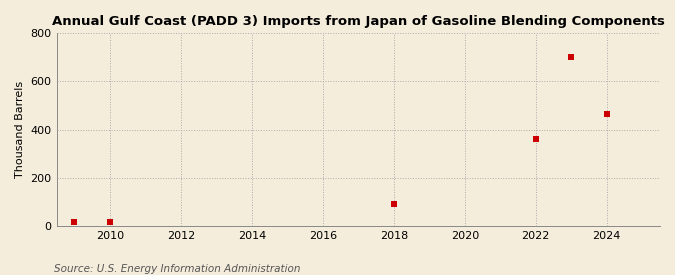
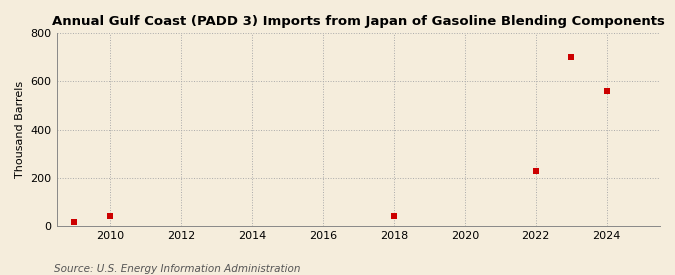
2010: 15 -> 40
2018: 90 -> 40
2022: 360 -> 230
2024: 465 -> 560
